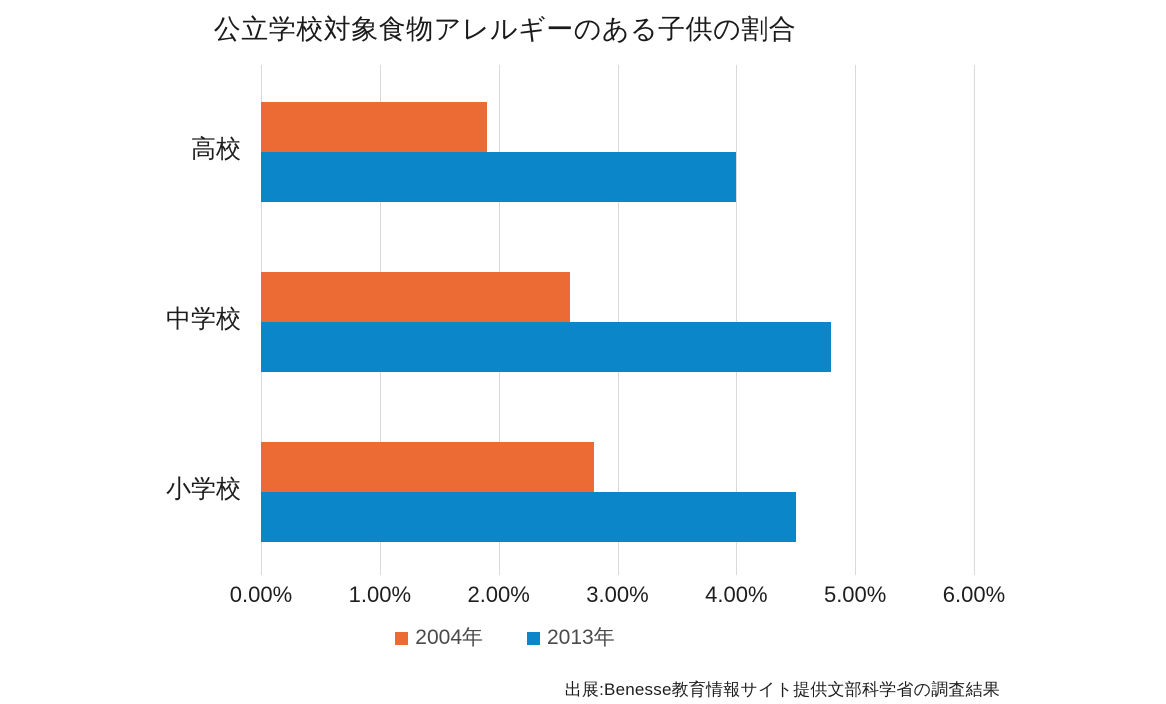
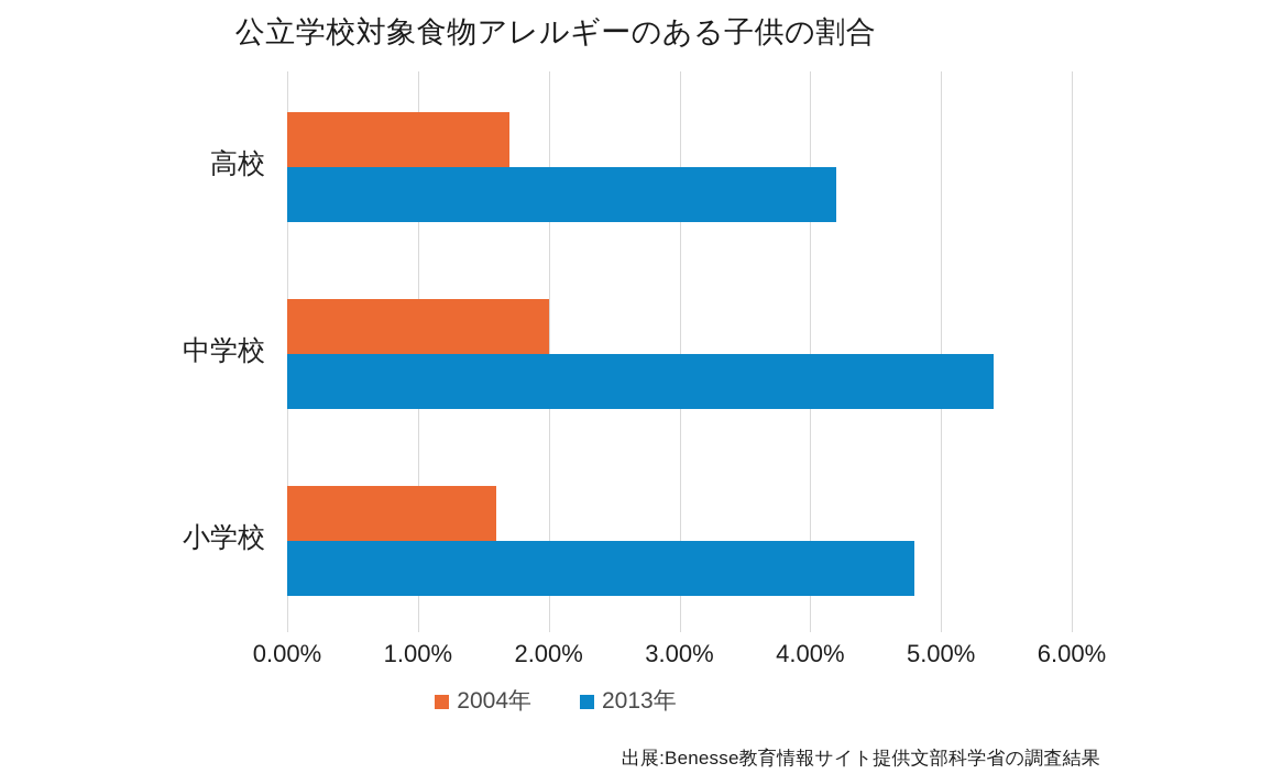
2004年/小学校: 2.8% -> 1.6%
2013年/小学校: 4.5% -> 4.8%
2004年/中学校: 2.6% -> 2.0%
2013年/中学校: 4.8% -> 5.4%
2004年/高校: 1.9% -> 1.7%
2013年/高校: 4.0% -> 4.2%
